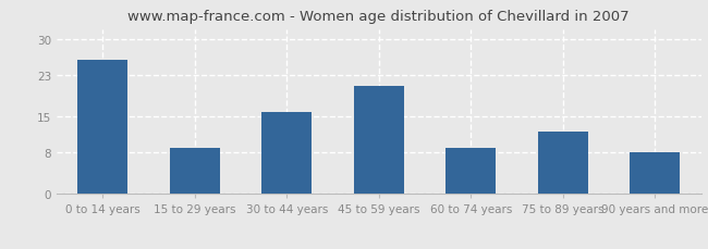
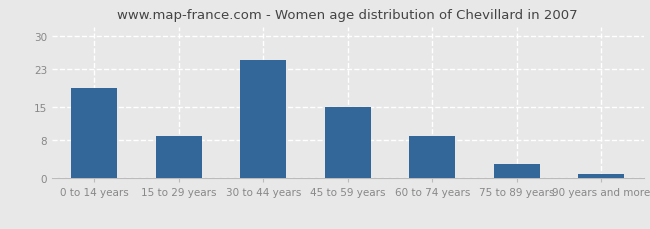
0 to 14 years: 26 -> 19
30 to 44 years: 16 -> 25
45 to 59 years: 21 -> 15
75 to 89 years: 12 -> 3
90 years and more: 8 -> 1
